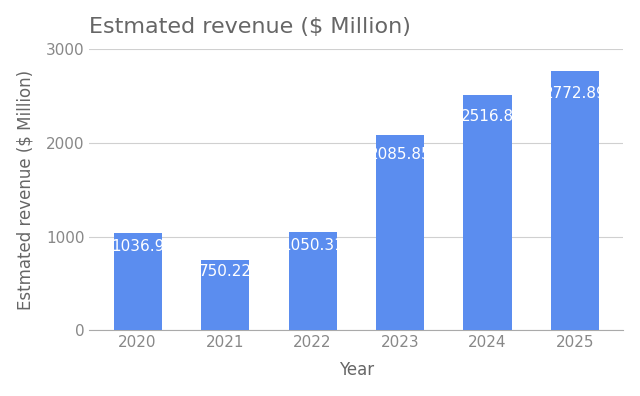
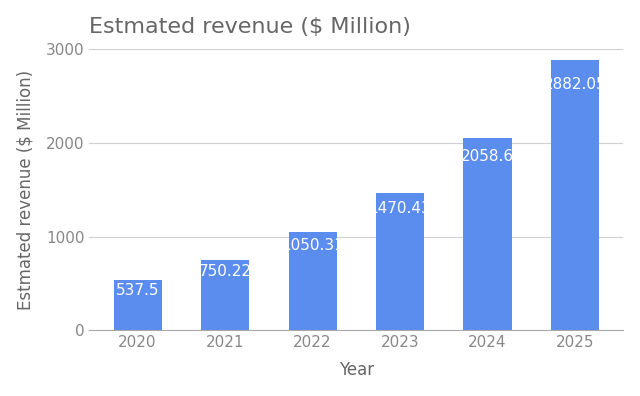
2020: 1036.9 -> 537.5
2023: 2085.85 -> 1470.43
2024: 2516.8 -> 2058.6
2025: 2772.89 -> 2882.05
